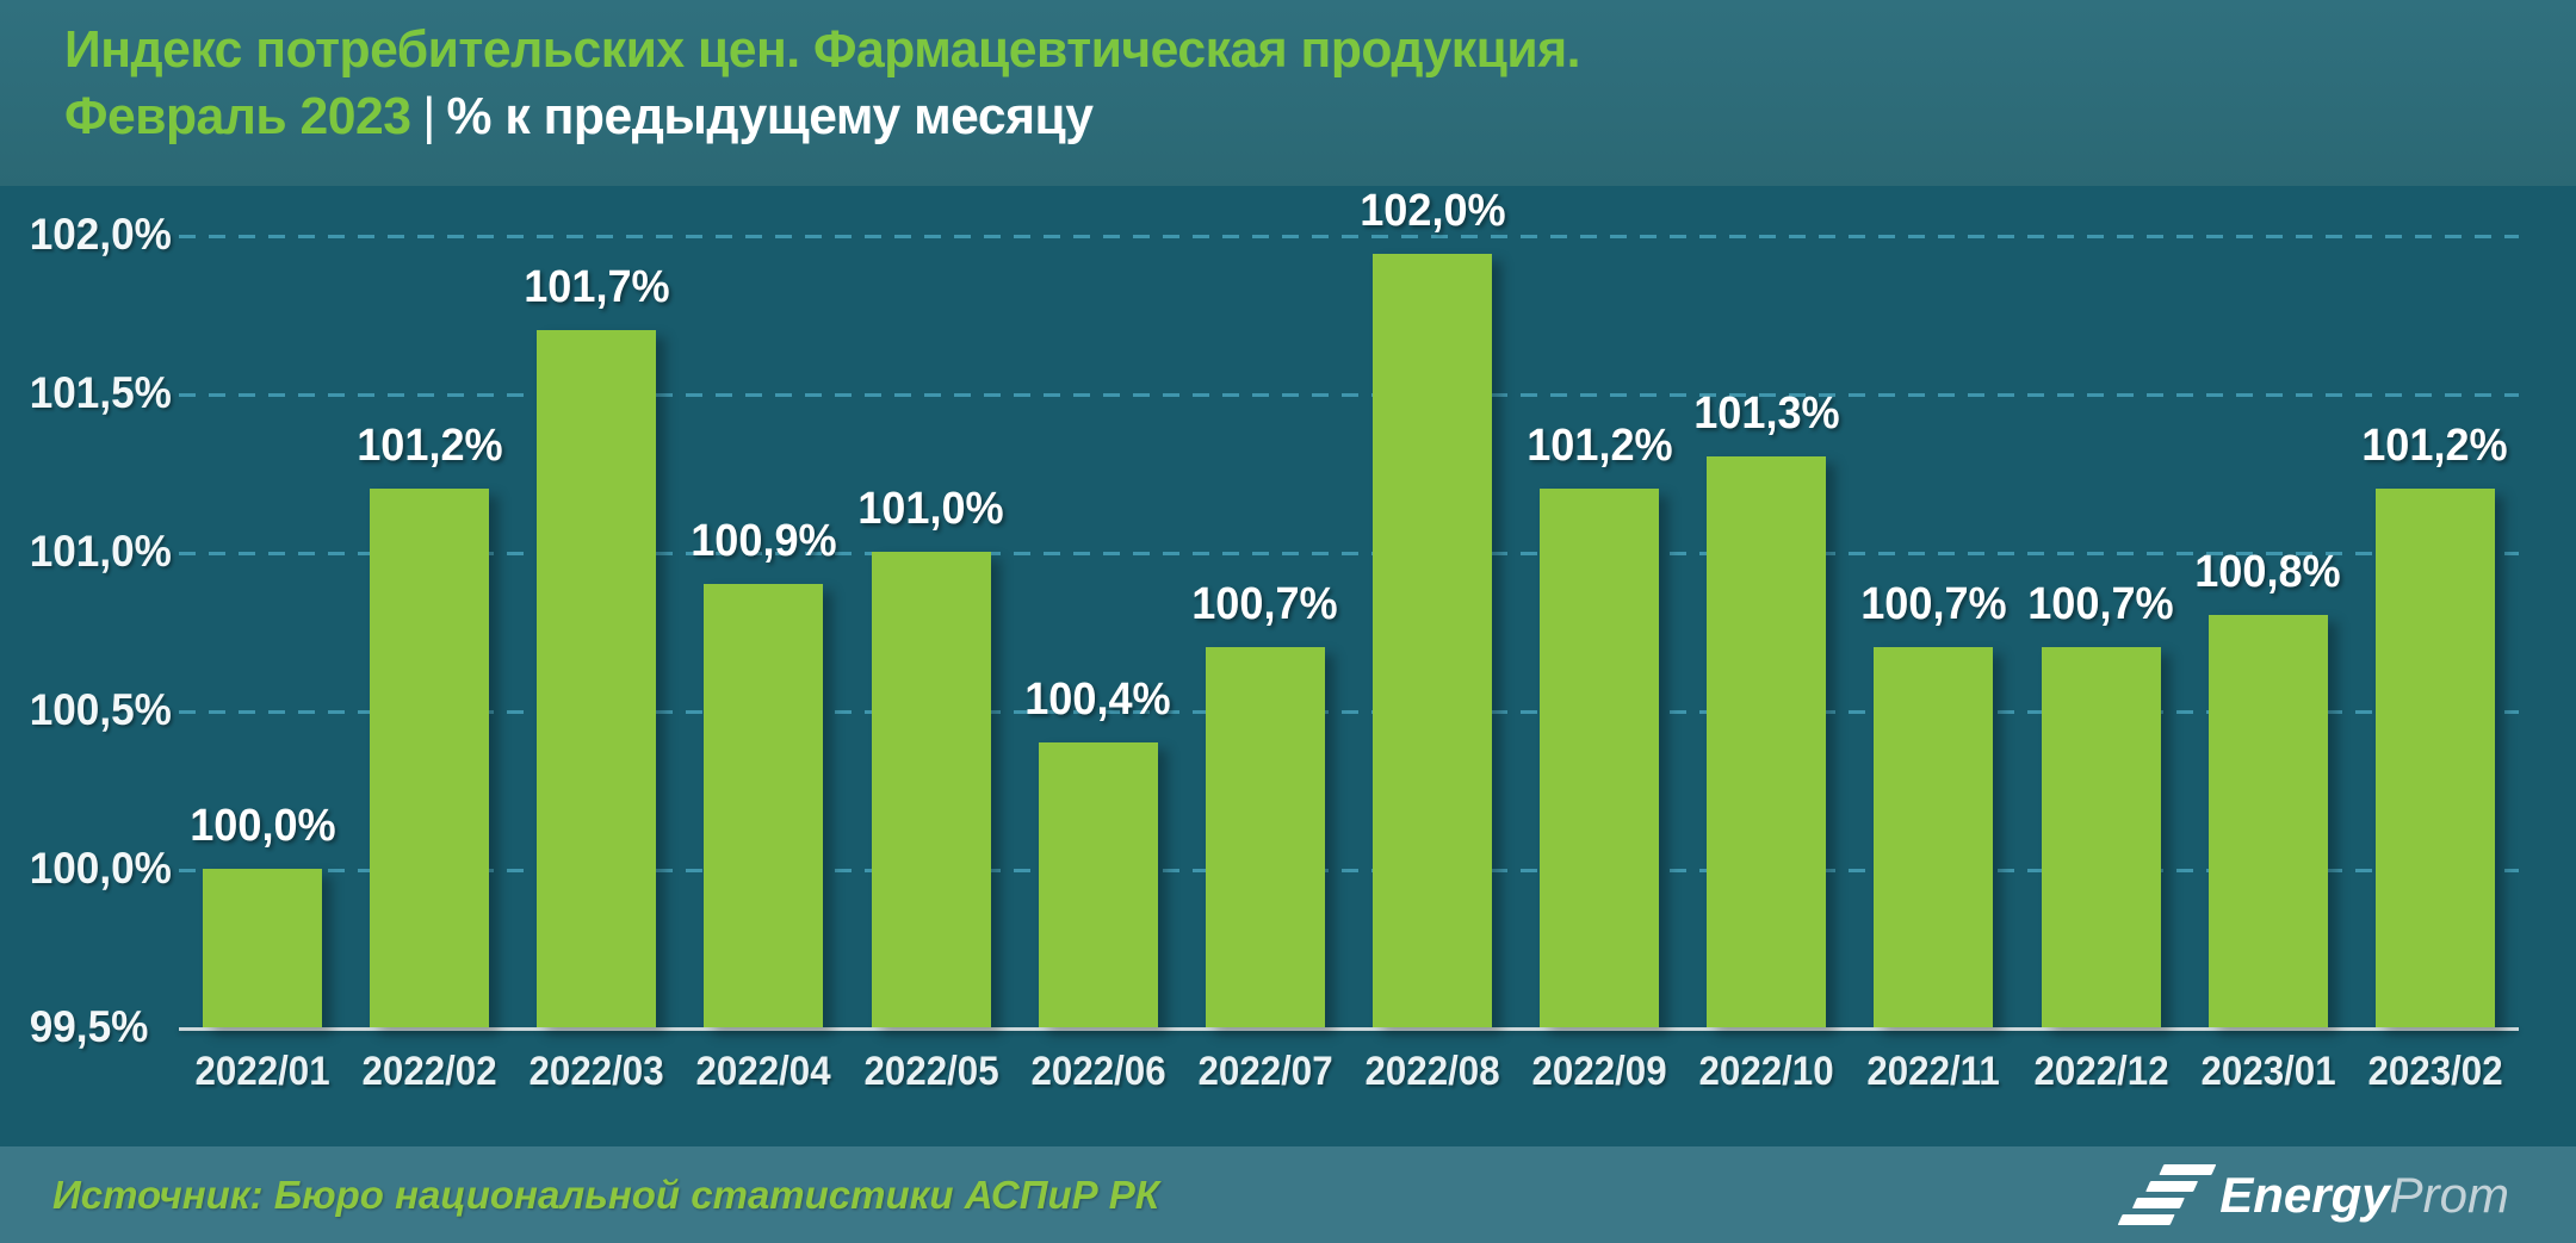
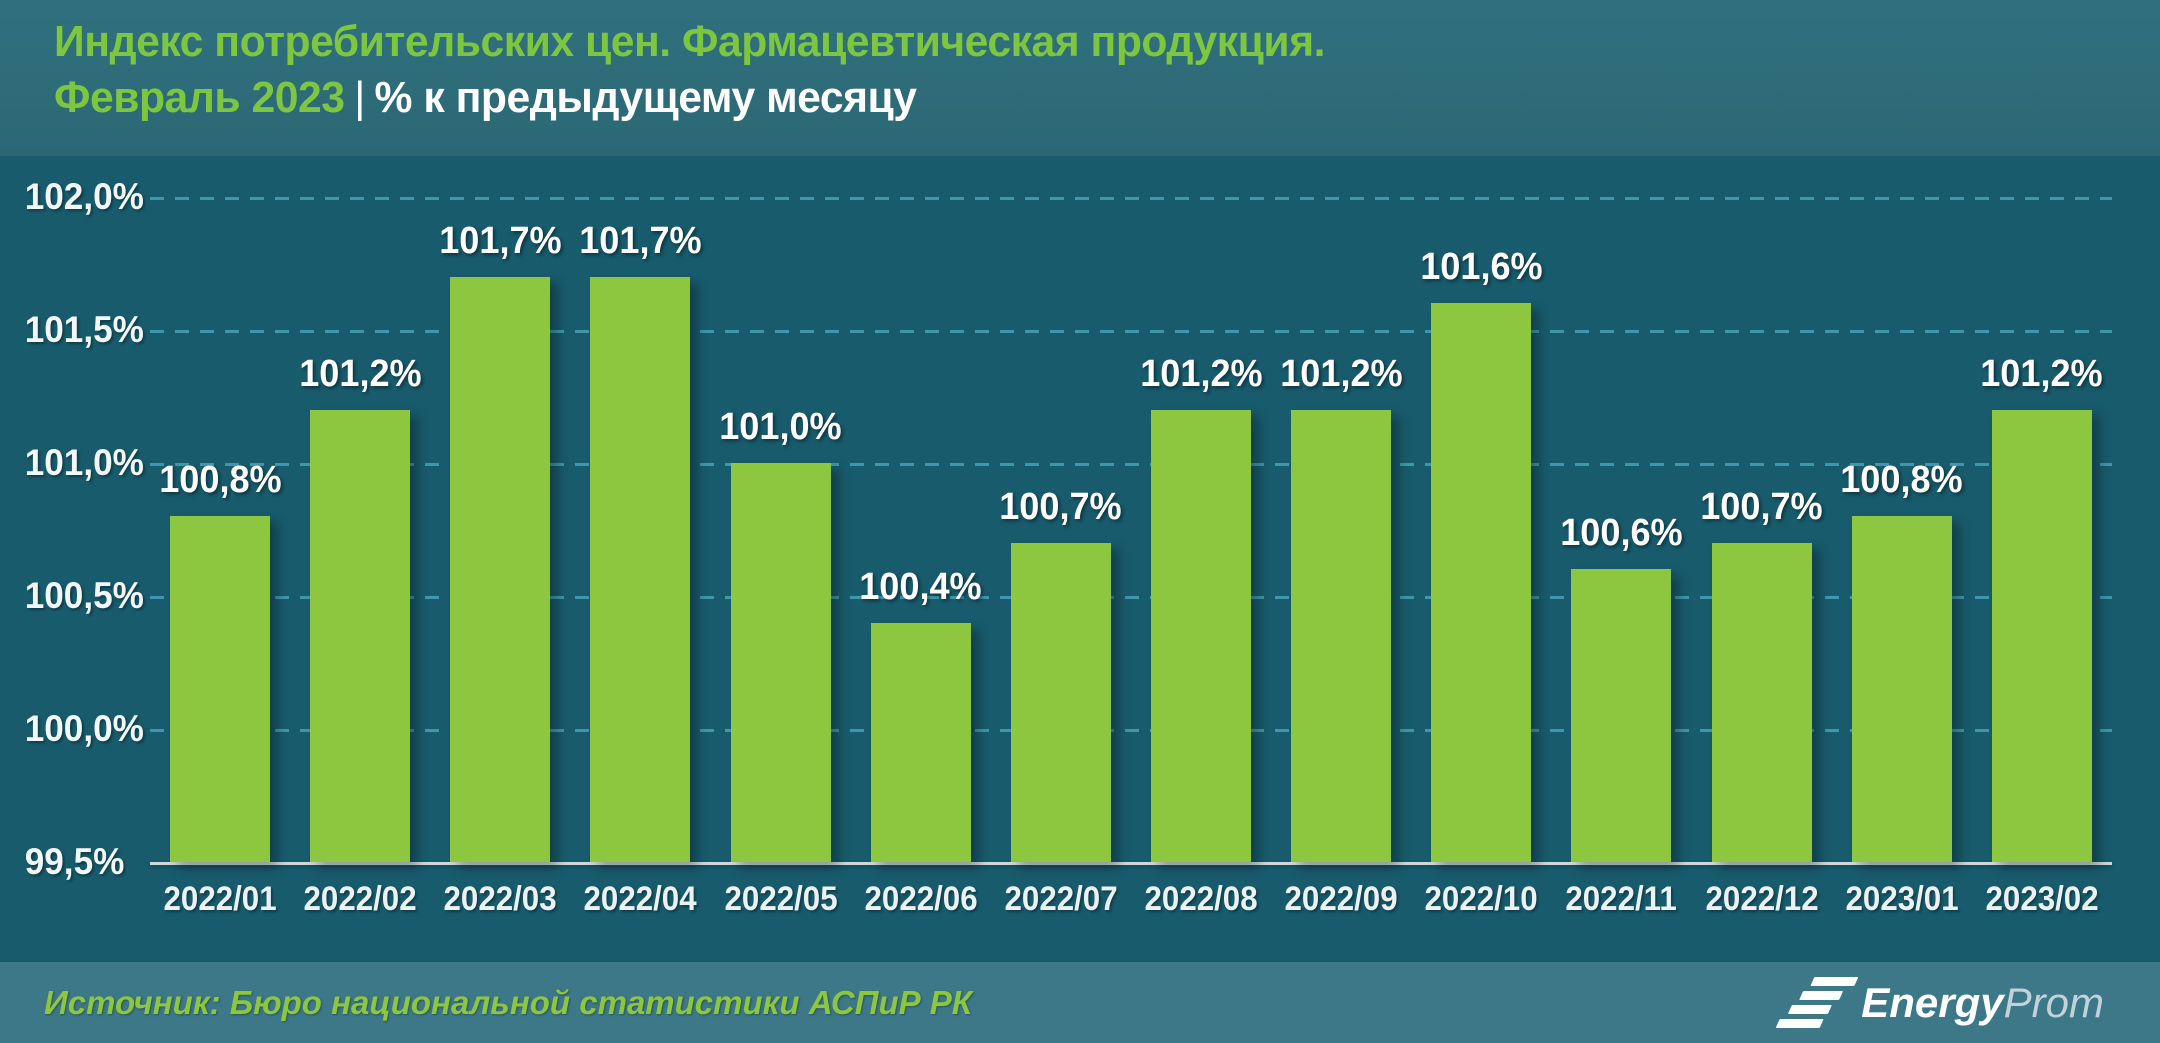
2022/01: 100,0% -> 100,8%
2022/04: 100,9% -> 101,7%
2022/08: 102,0% -> 101,2%
2022/10: 101,3% -> 101,6%
2022/11: 100,7% -> 100,6%
